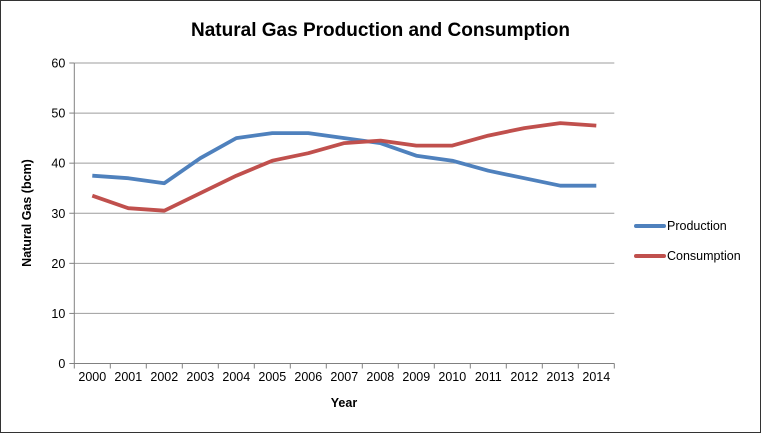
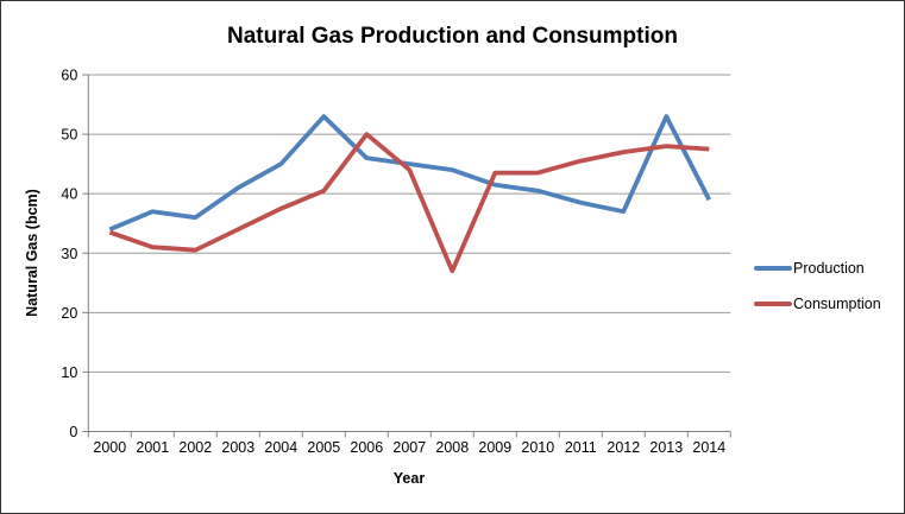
Production/2000: 38 -> 34
Production/2005: 46 -> 53
Consumption/2006: 42 -> 50
Consumption/2008: 44 -> 27
Production/2013: 36 -> 53
Production/2014: 36 -> 39
